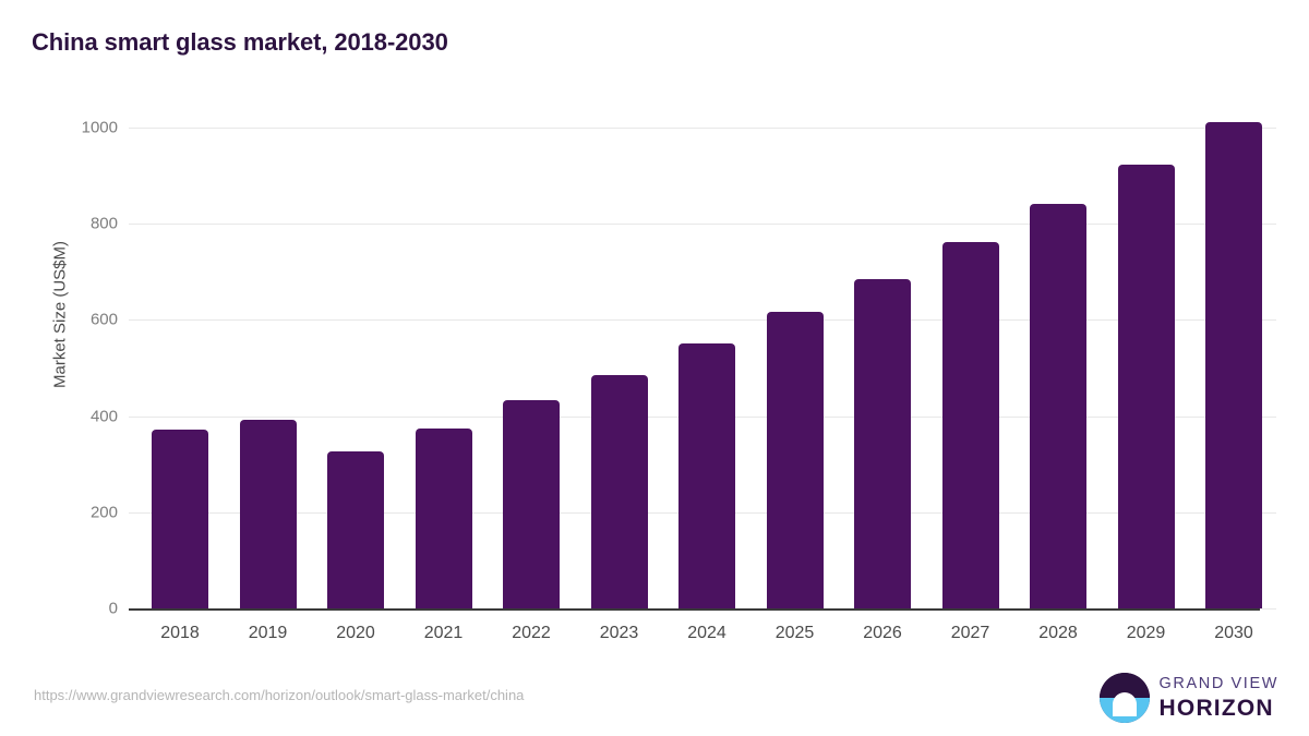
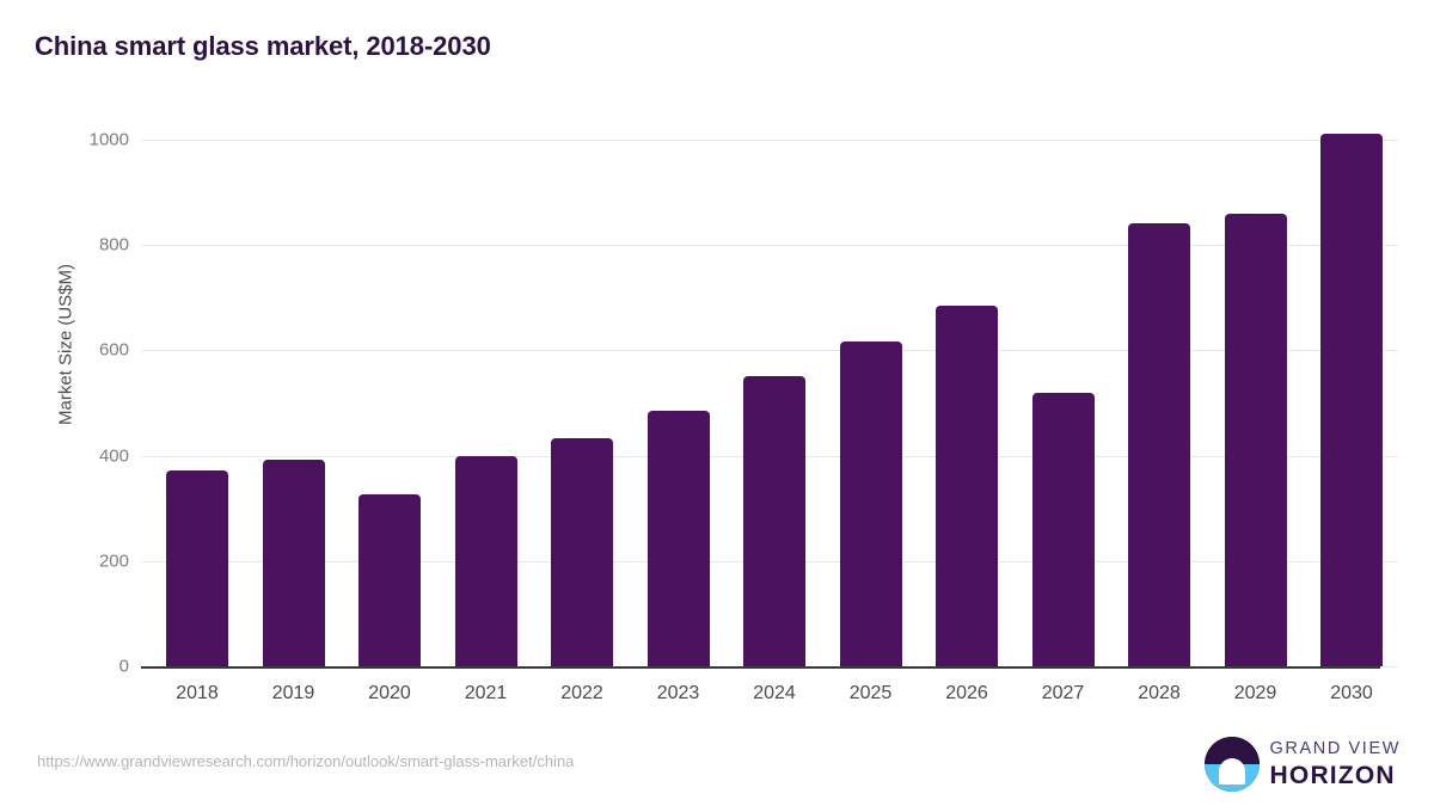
2021: 370 -> 400
2027: 760 -> 520
2029: 920 -> 860
